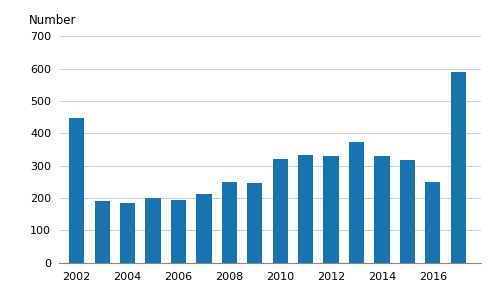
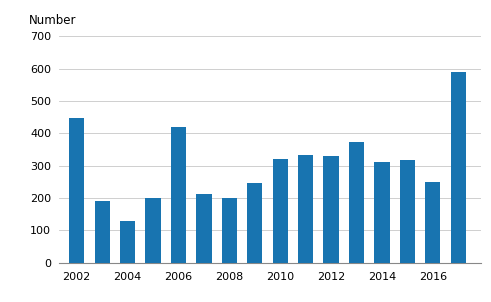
2004: 185 -> 130
2006: 193 -> 420
2008: 249 -> 200
2014: 331 -> 310
